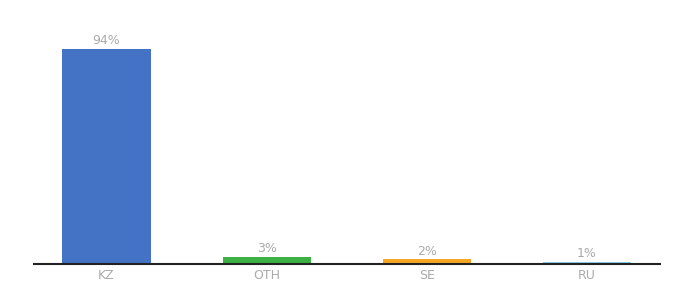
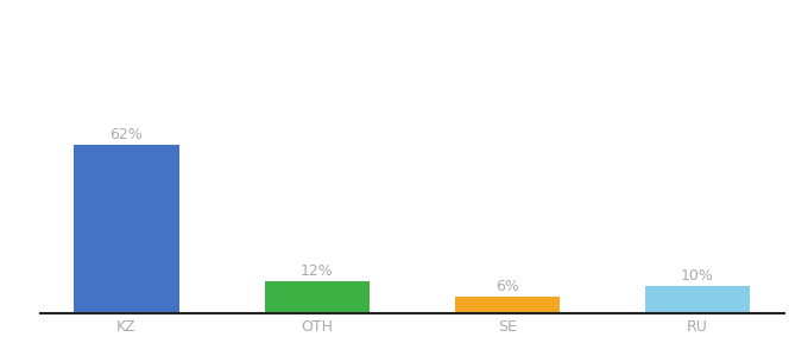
KZ: 94% -> 62%
OTH: 3% -> 12%
SE: 2% -> 6%
RU: 1% -> 10%
